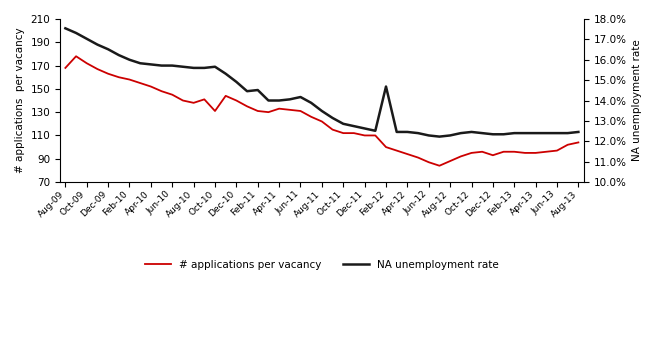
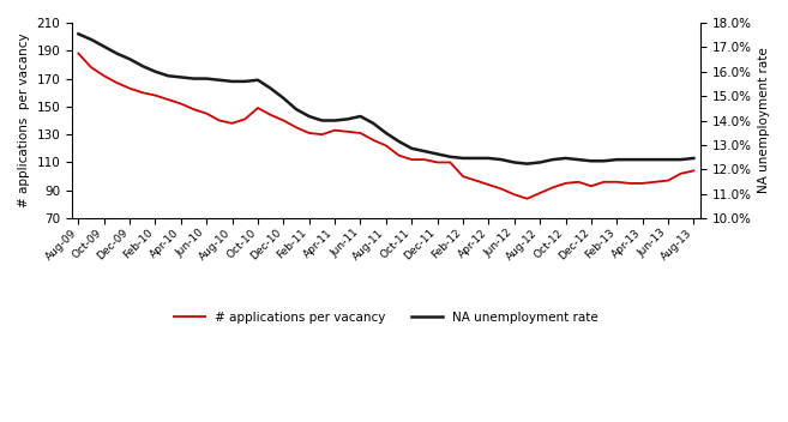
# applications per vacancy/Aug-09: 168 -> 188
# applications per vacancy/Oct-10: 131 -> 149
NA unemployment rate/Feb-11: 149 -> 143
NA unemployment rate/Feb-12: 152 -> 113
